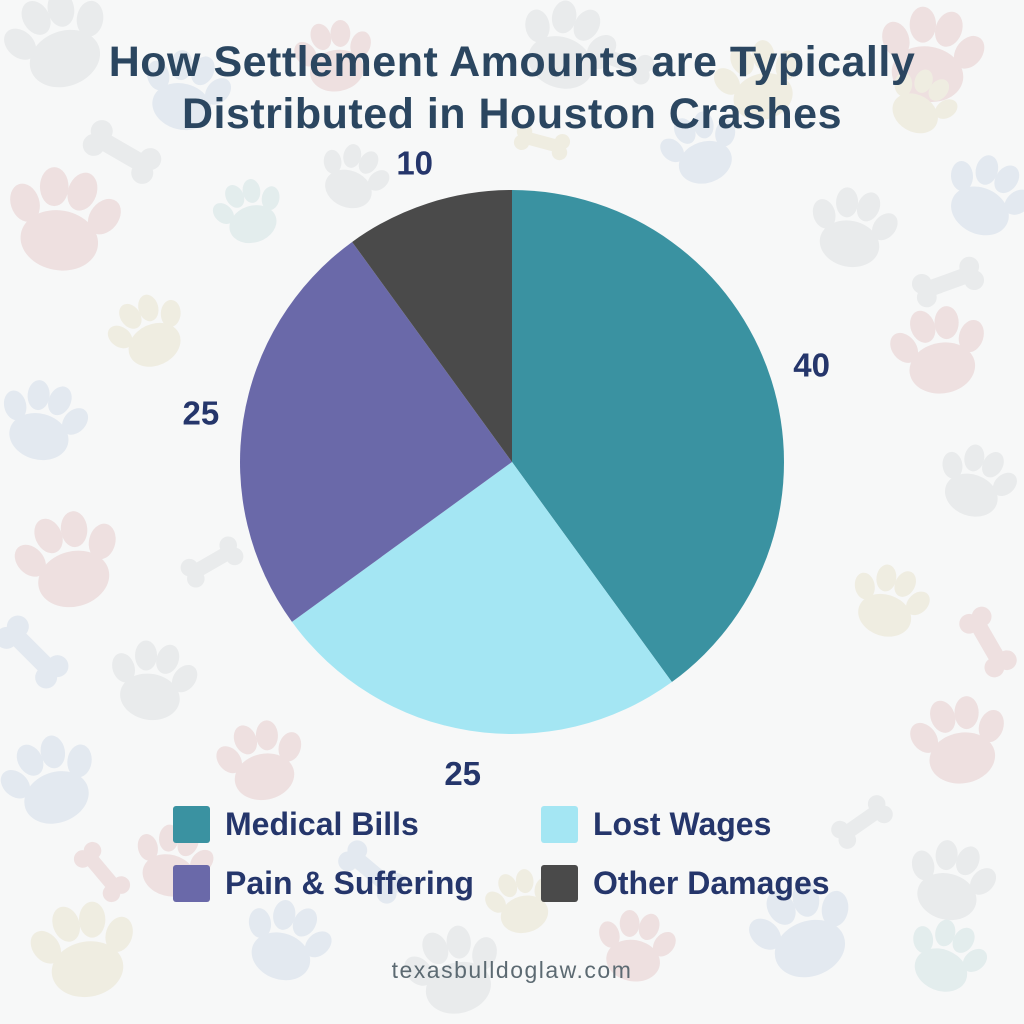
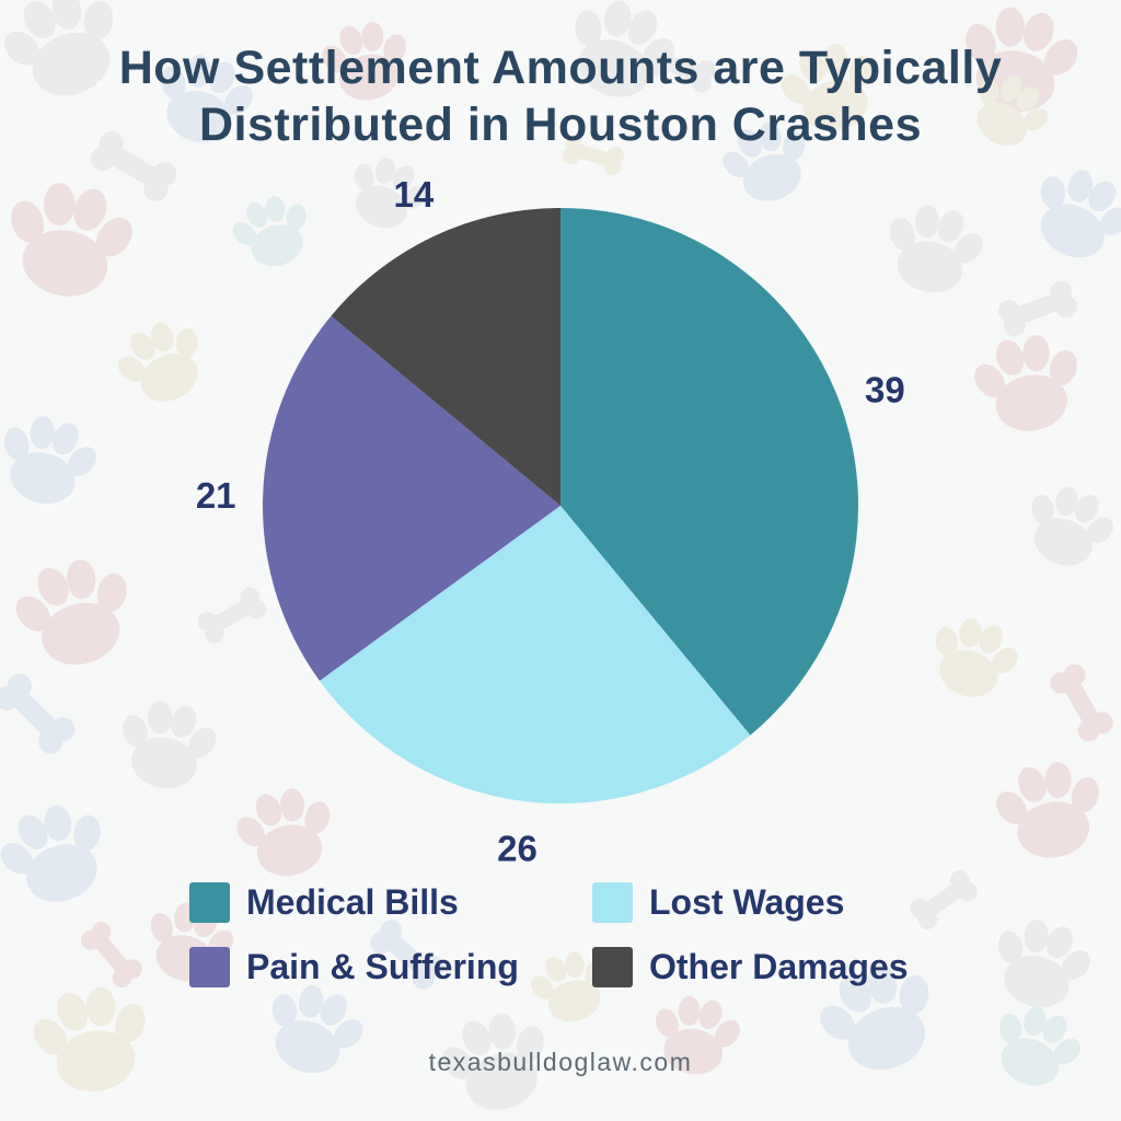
Medical Bills: 40 -> 39
Lost Wages: 25 -> 26
Pain & Suffering: 25 -> 21
Other Damages: 10 -> 14
